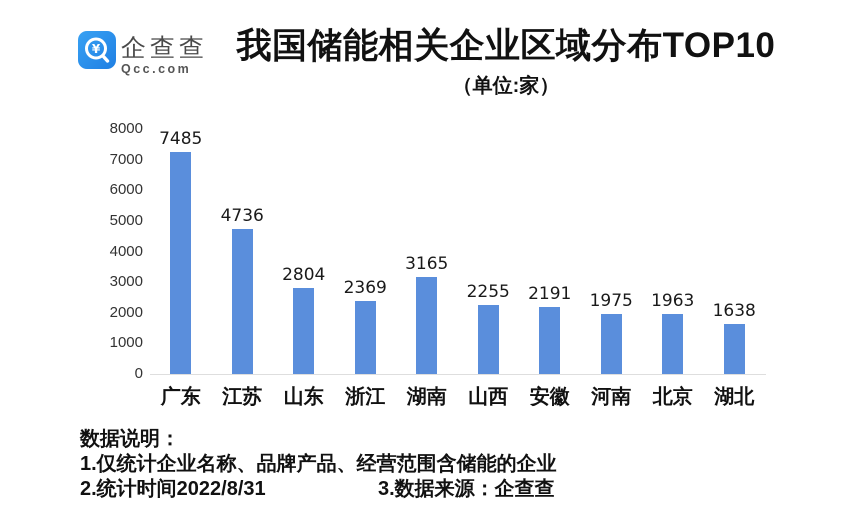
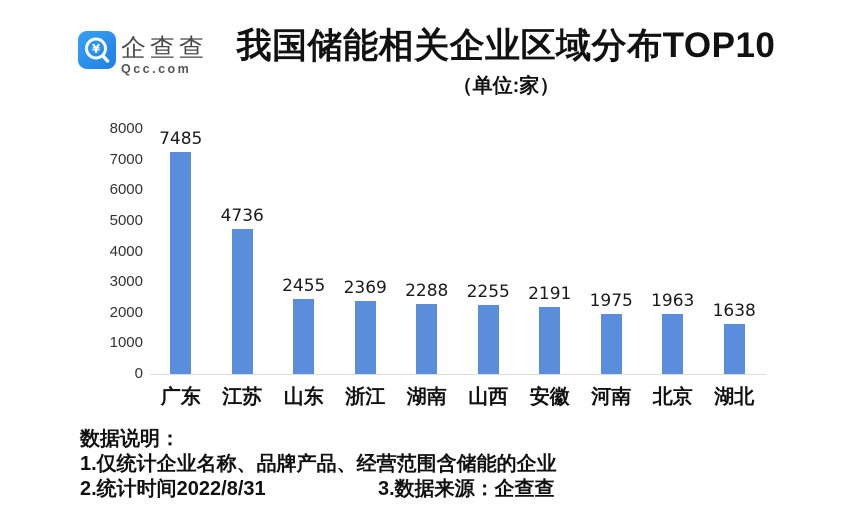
山东: 2804 -> 2455
湖南: 3165 -> 2288
